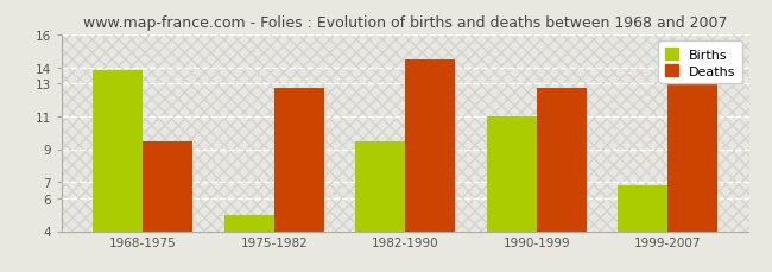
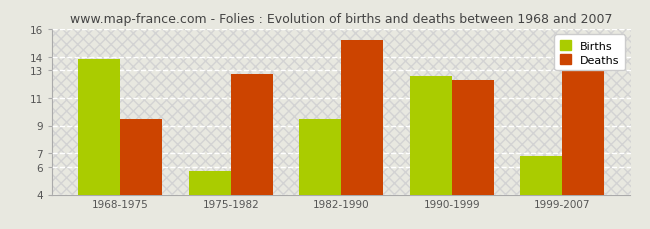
Births/1975-1982: 5.0 -> 5.7
Deaths/1982-1990: 14.5 -> 15.2
Births/1990-1999: 11.0 -> 12.6
Deaths/1990-1999: 12.7 -> 12.3
